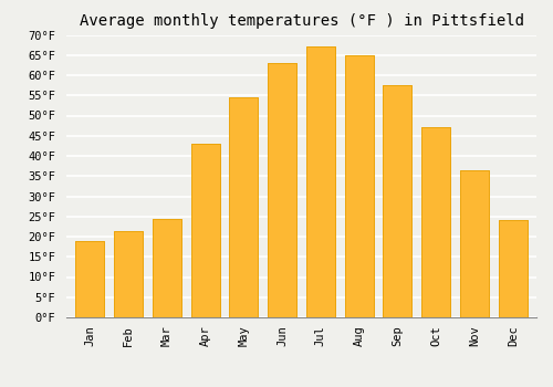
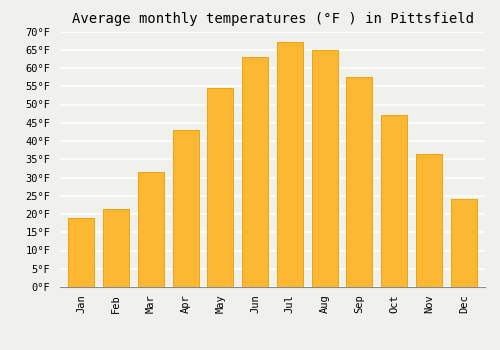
Mar: 24.5°F -> 31.5°F
